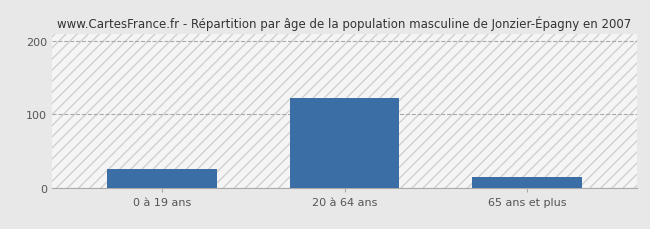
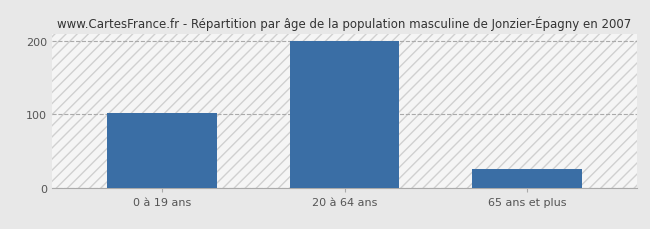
0 à 19 ans: 26 -> 102
20 à 64 ans: 122 -> 200
65 ans et plus: 14 -> 25
